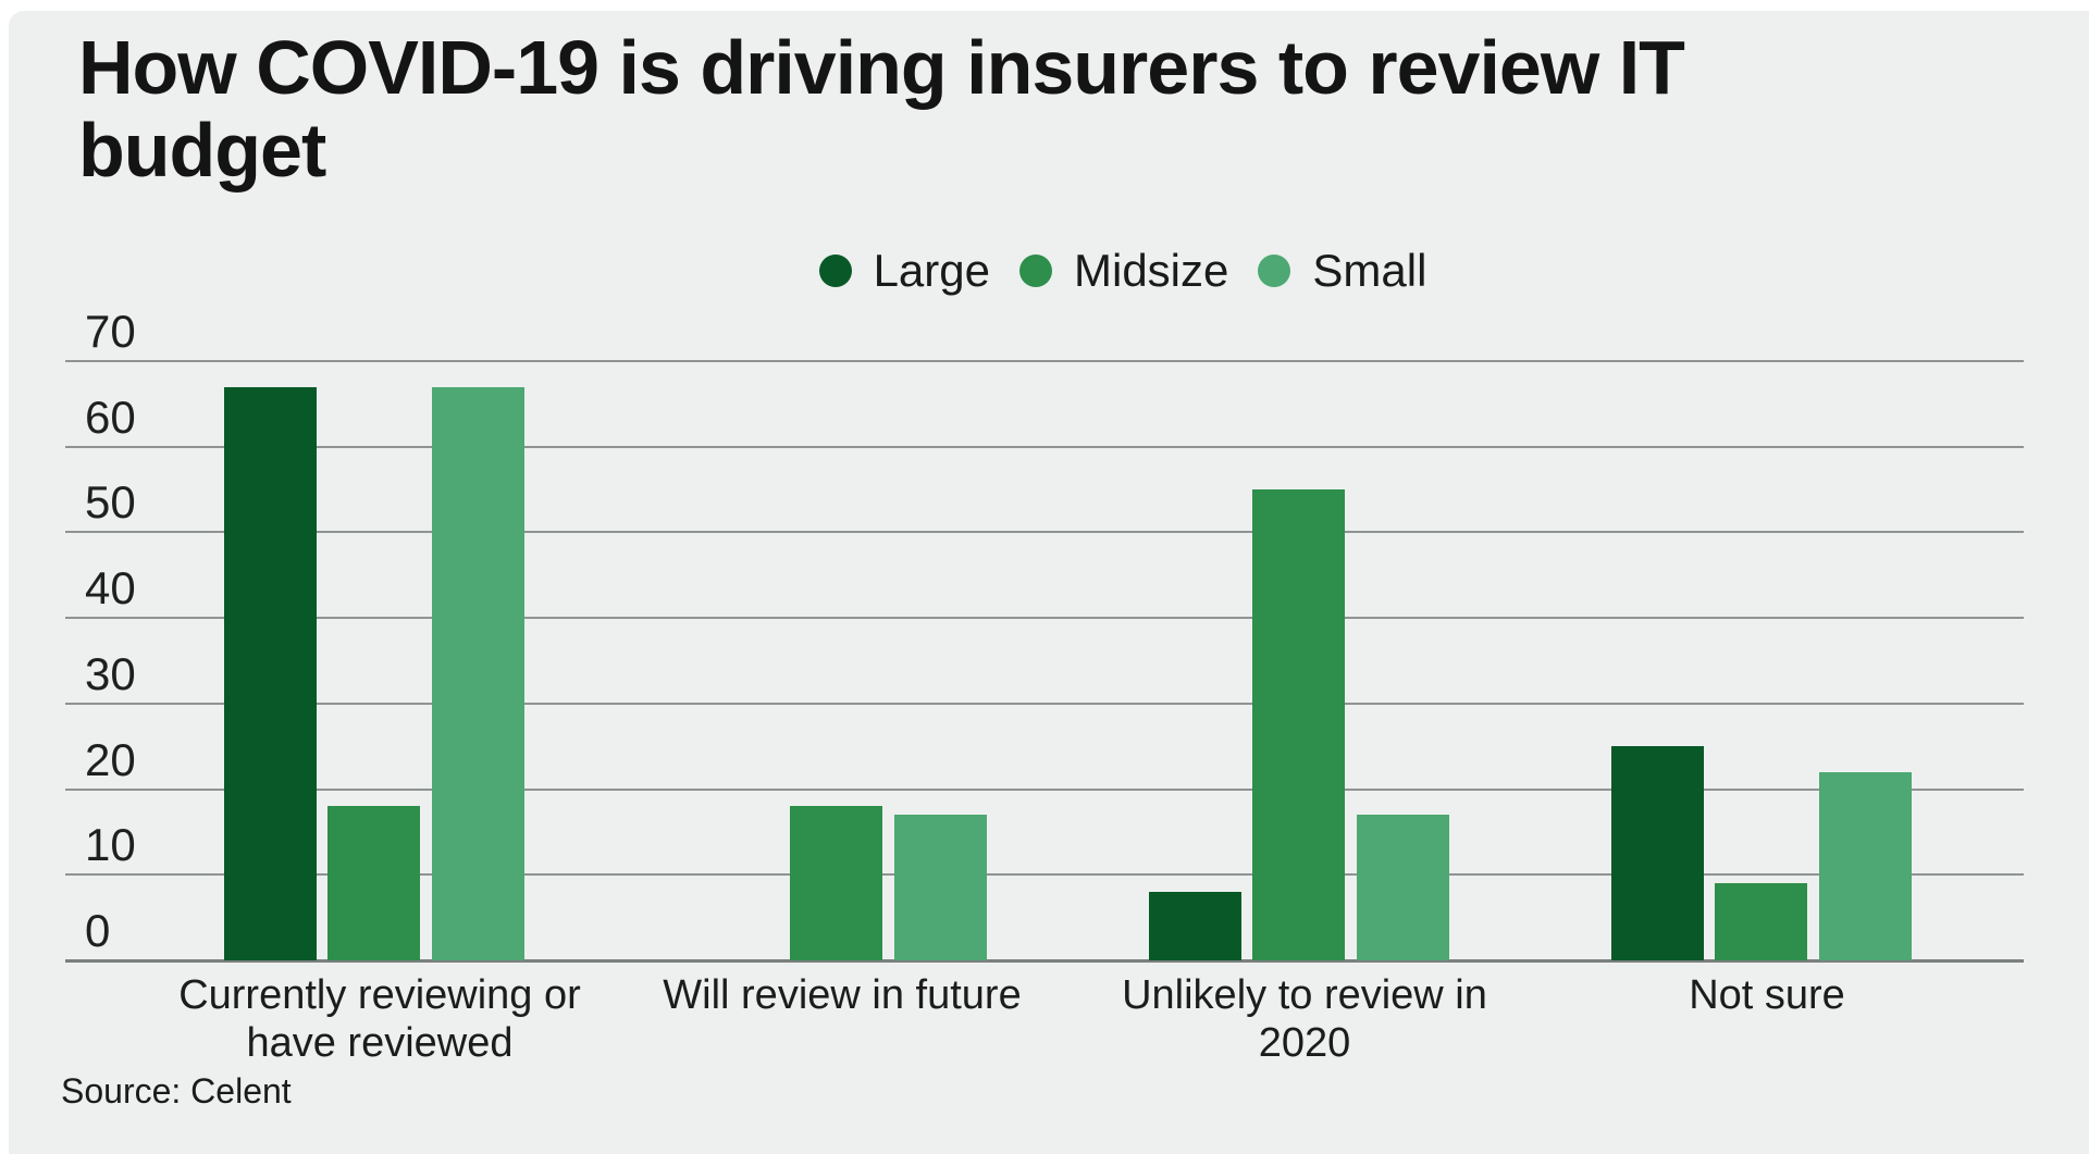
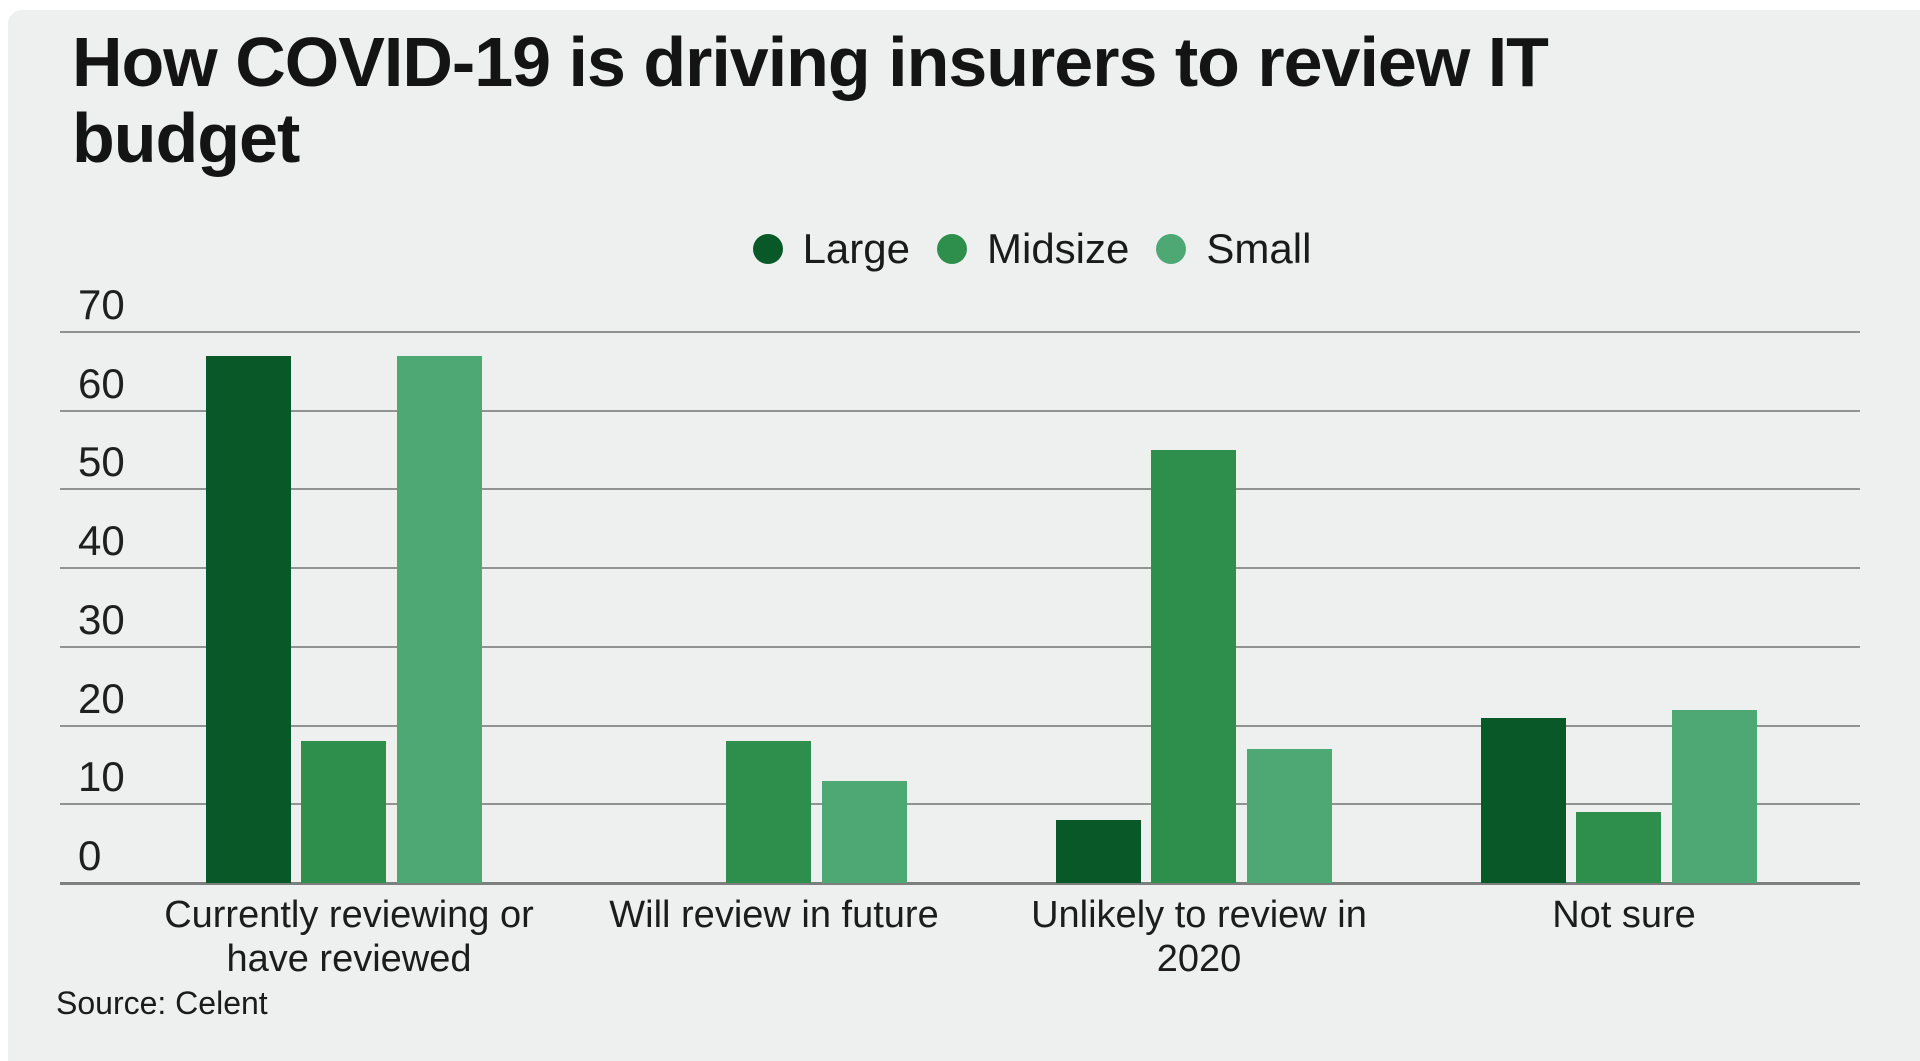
Small/Will review in future: 17 -> 13
Large/Not sure: 25 -> 21
